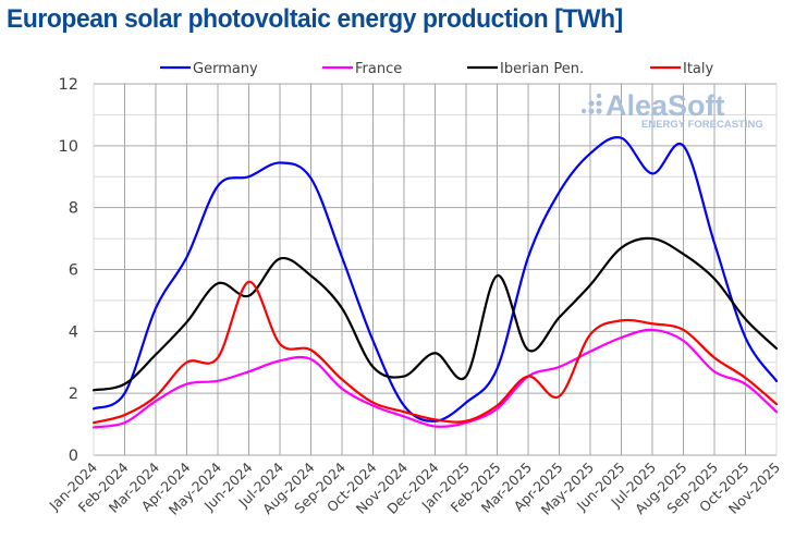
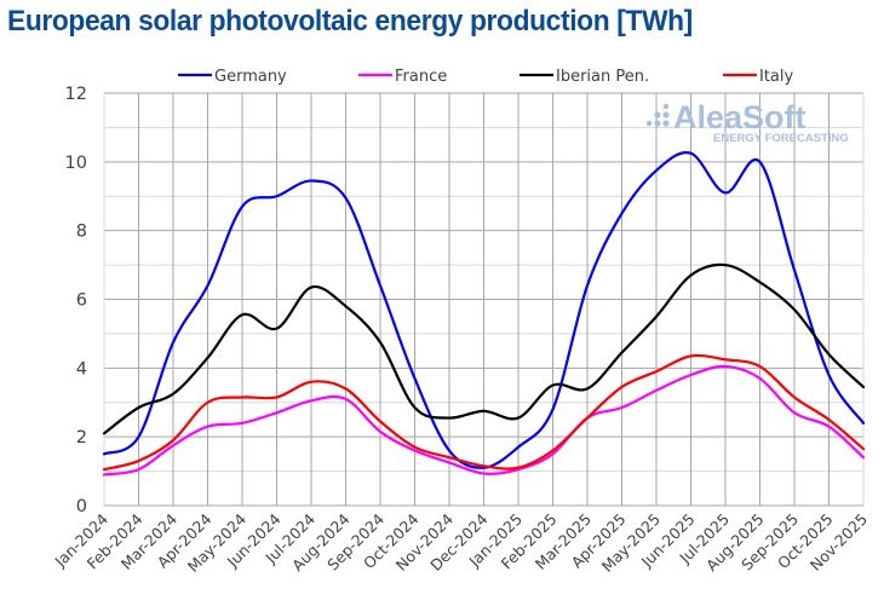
Iberian Pen./Feb-2024: 2.3 -> 2.9
Italy/Jun-2024: 5.6 -> 3.1
Iberian Pen./Dec-2024: 3.3 -> 2.8
Iberian Pen./Feb-2025: 5.8 -> 3.5
Italy/Apr-2025: 1.9 -> 3.5
